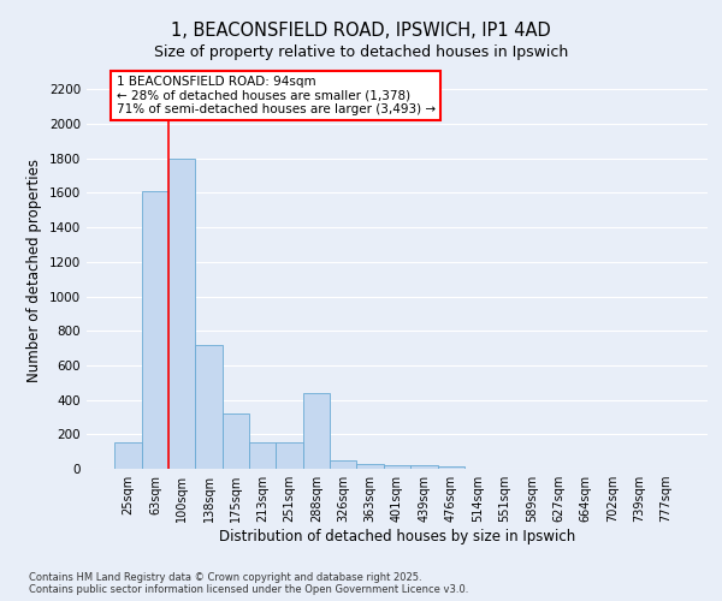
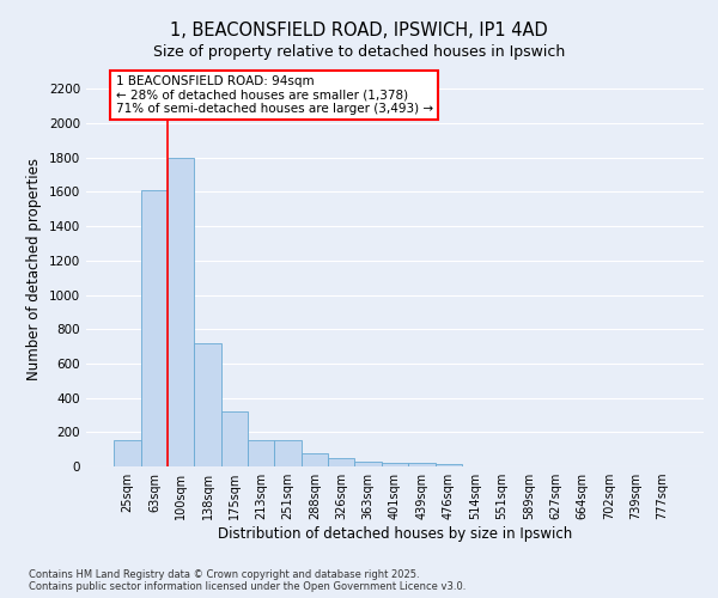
288sqm: 440 -> 80
